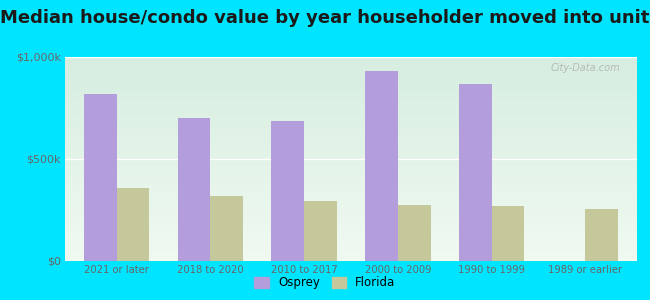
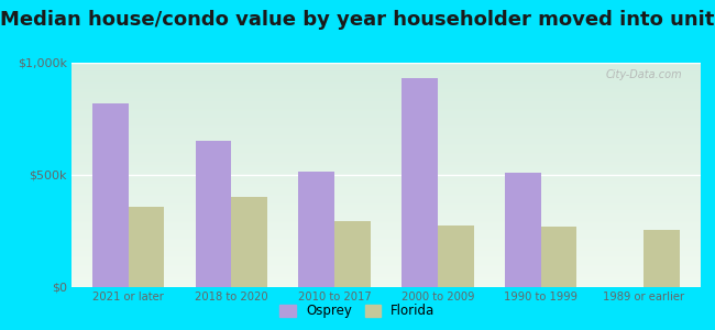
Osprey/2018 to 2020: $700k -> $650k
Florida/2018 to 2020: $320k -> $400k
Osprey/2010 to 2017: $685k -> $515k
Osprey/1990 to 1999: $870k -> $510k
